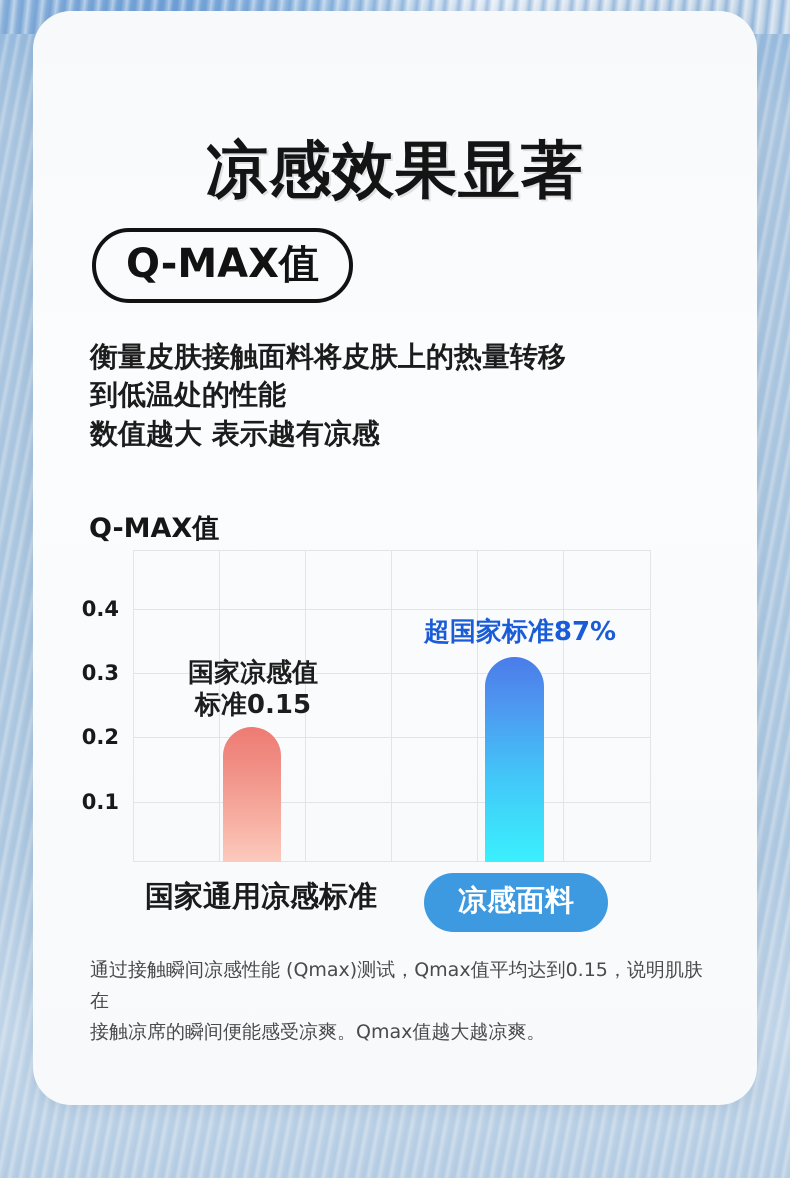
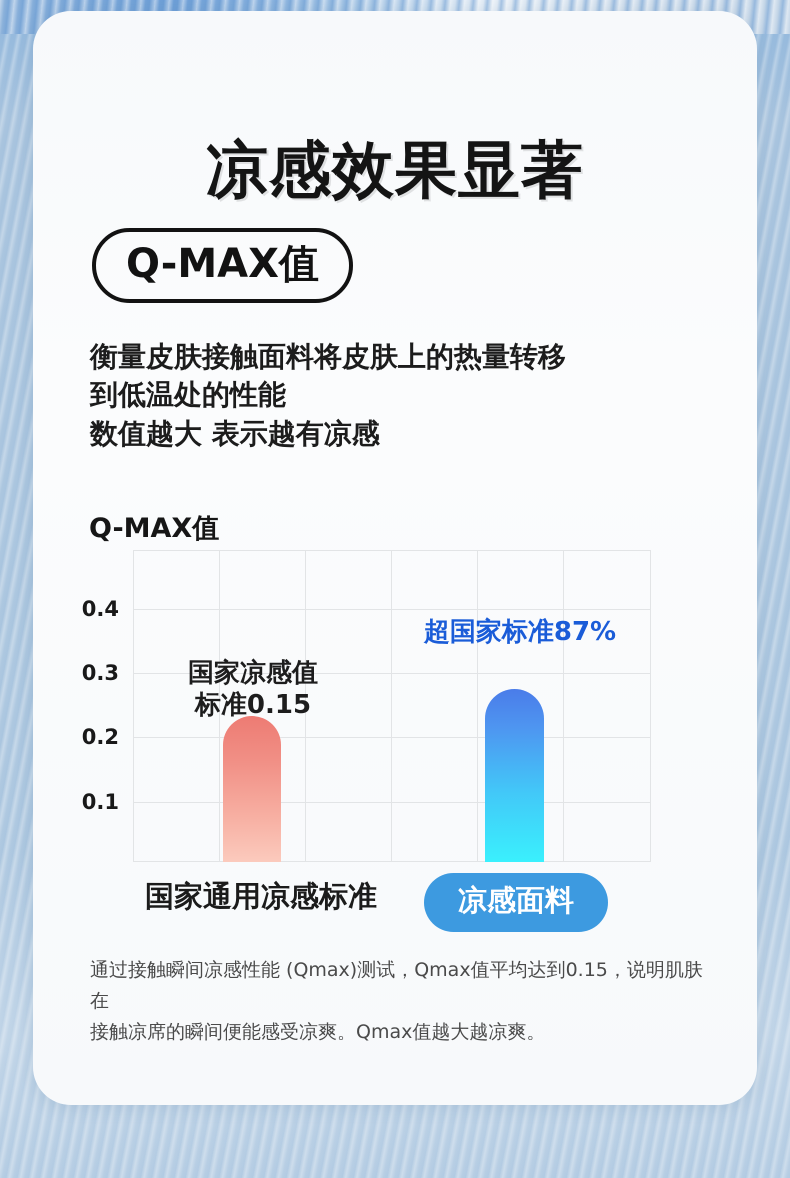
国家通用凉感标准: 0.20 -> 0.21
凉感面料: 0.29 -> 0.25
